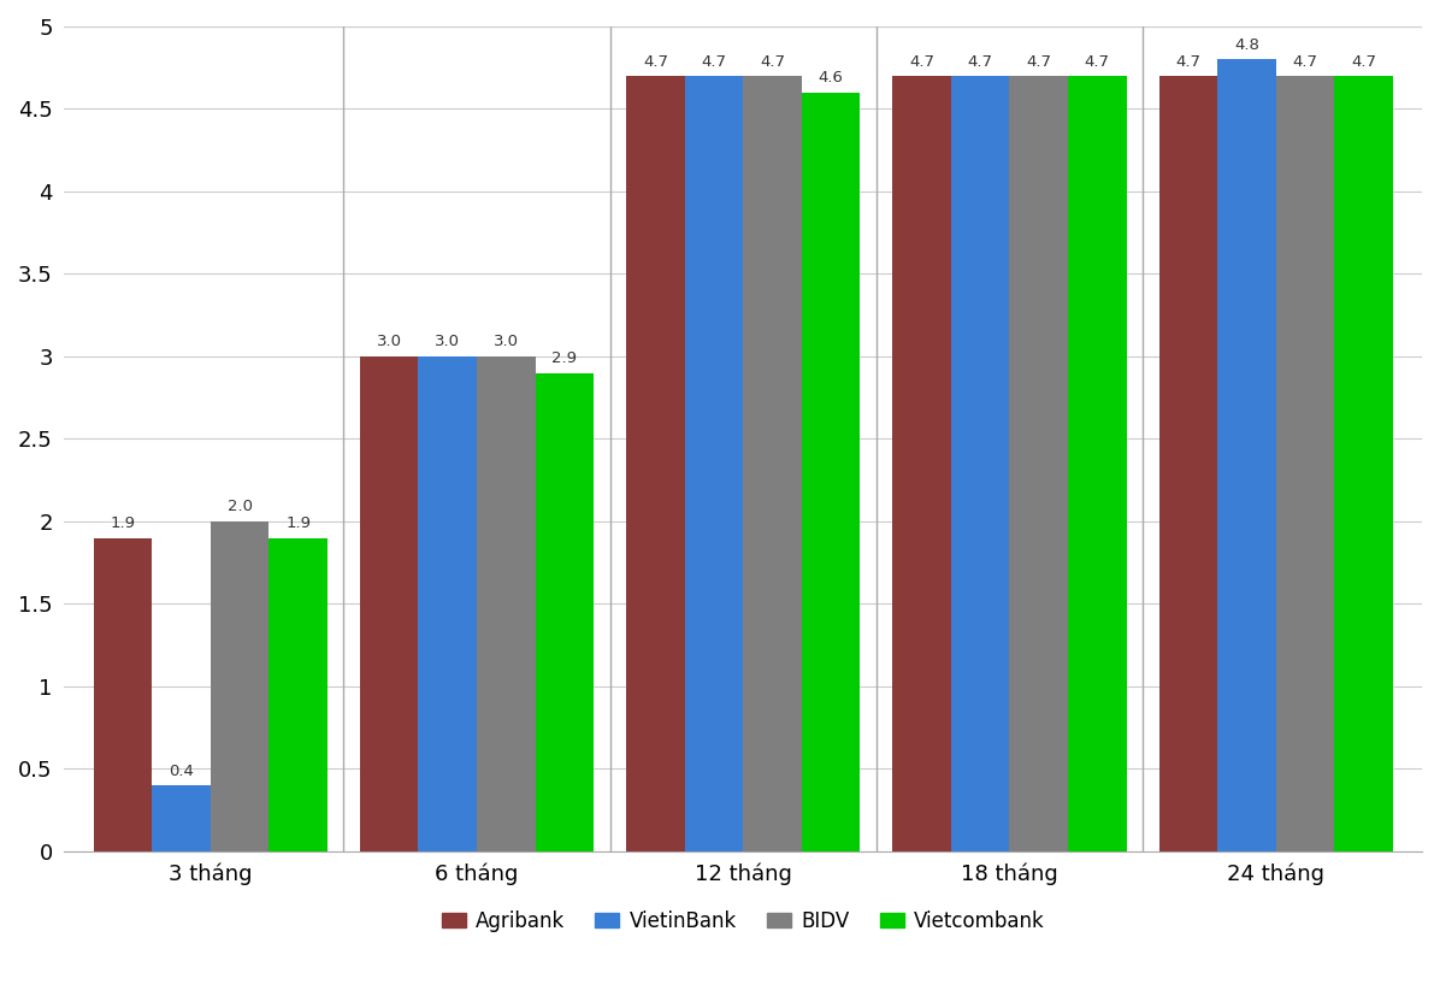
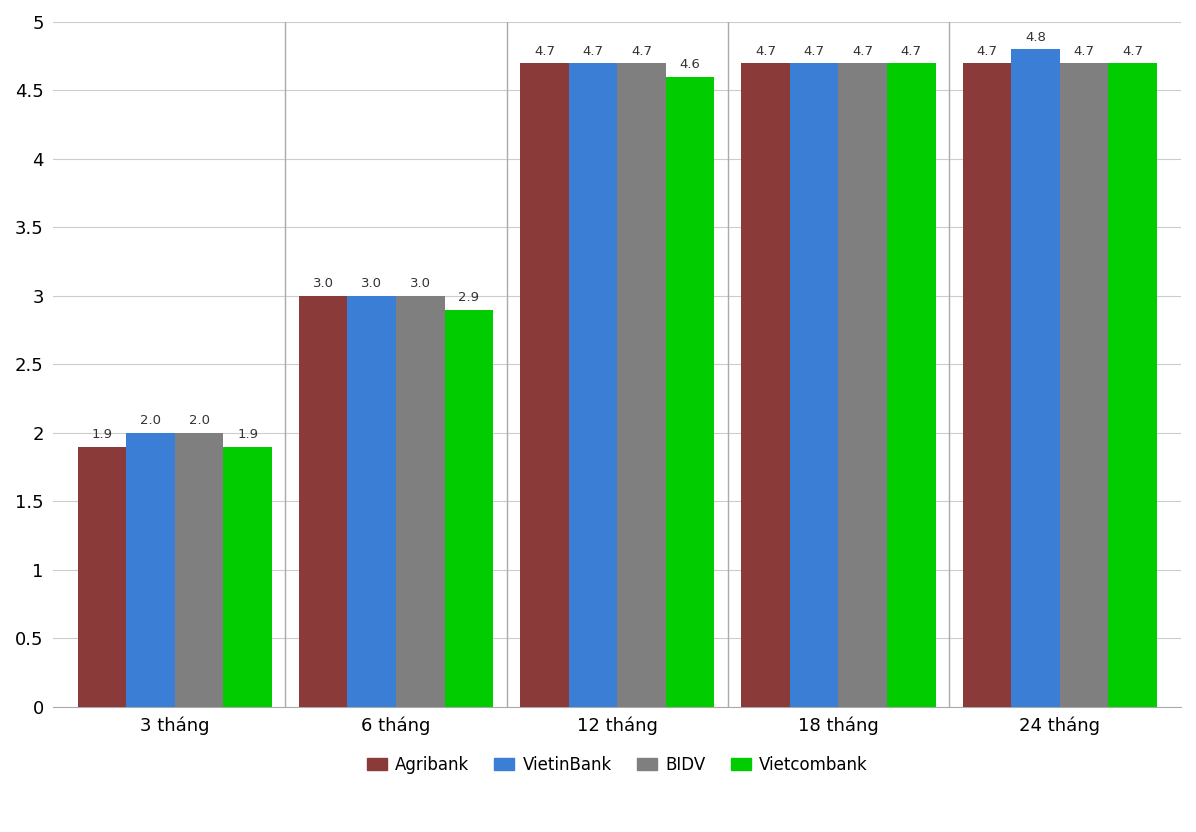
VietinBank/3 tháng: 0.4 -> 2.0
